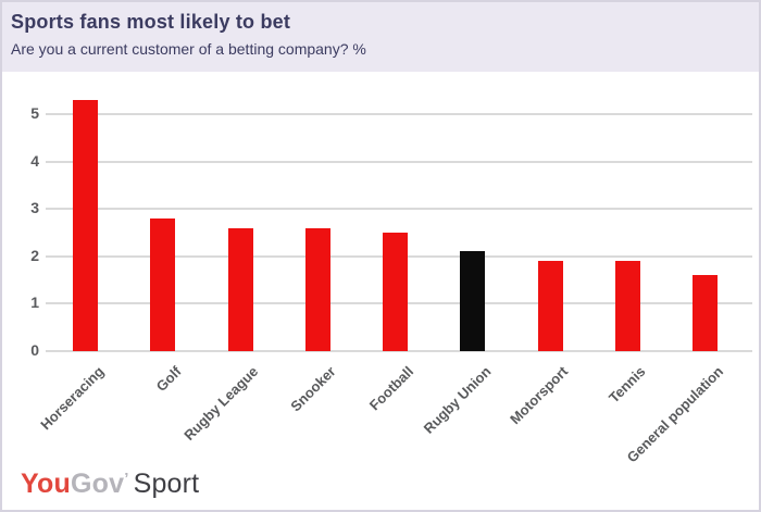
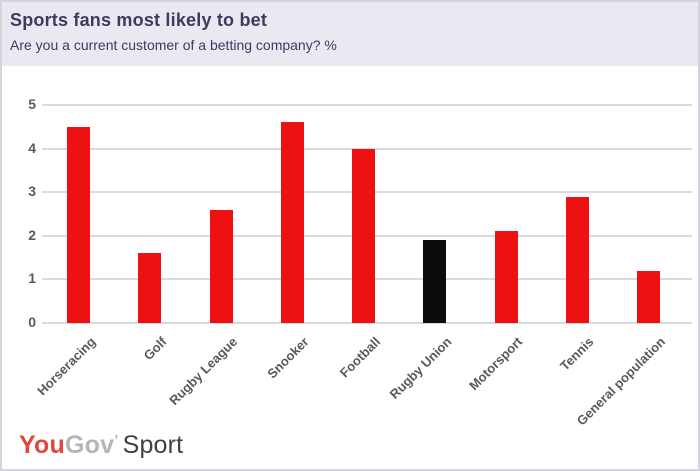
Horseracing: 5.3 -> 4.5
Golf: 2.8 -> 1.6
Snooker: 2.6 -> 4.6
Football: 2.5 -> 4.0
Rugby Union: 2.1 -> 1.9
Motorsport: 1.9 -> 2.1
Tennis: 1.9 -> 2.9
General population: 1.6 -> 1.2
